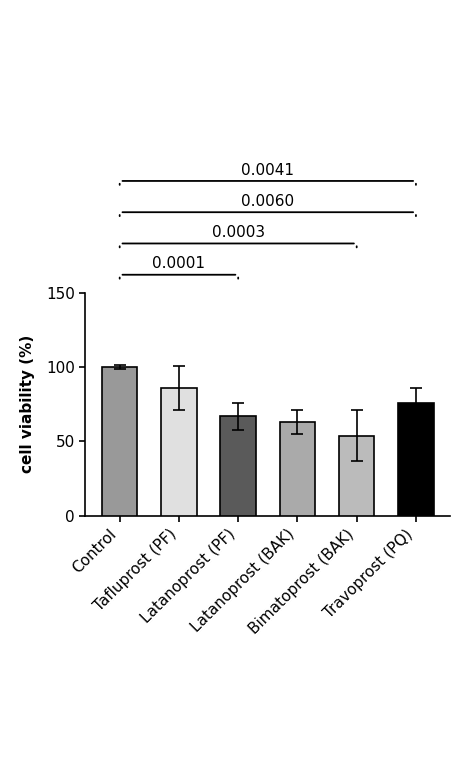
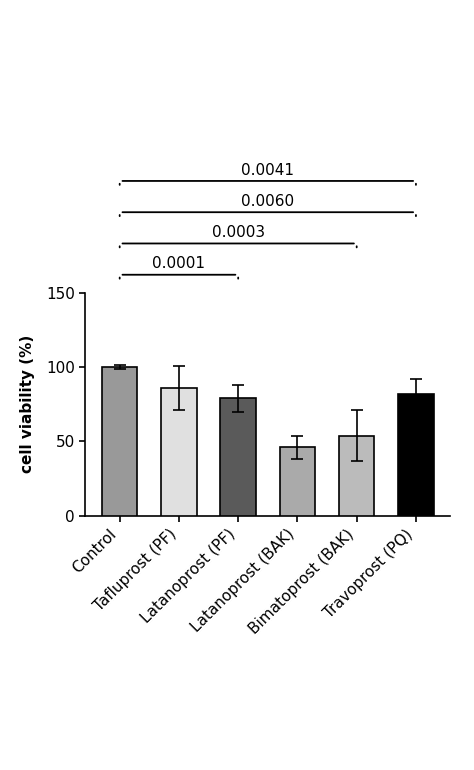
Latanoprost (PF): 67 -> 79
Latanoprost (BAK): 63 -> 46
Travoprost (PQ): 76 -> 82
